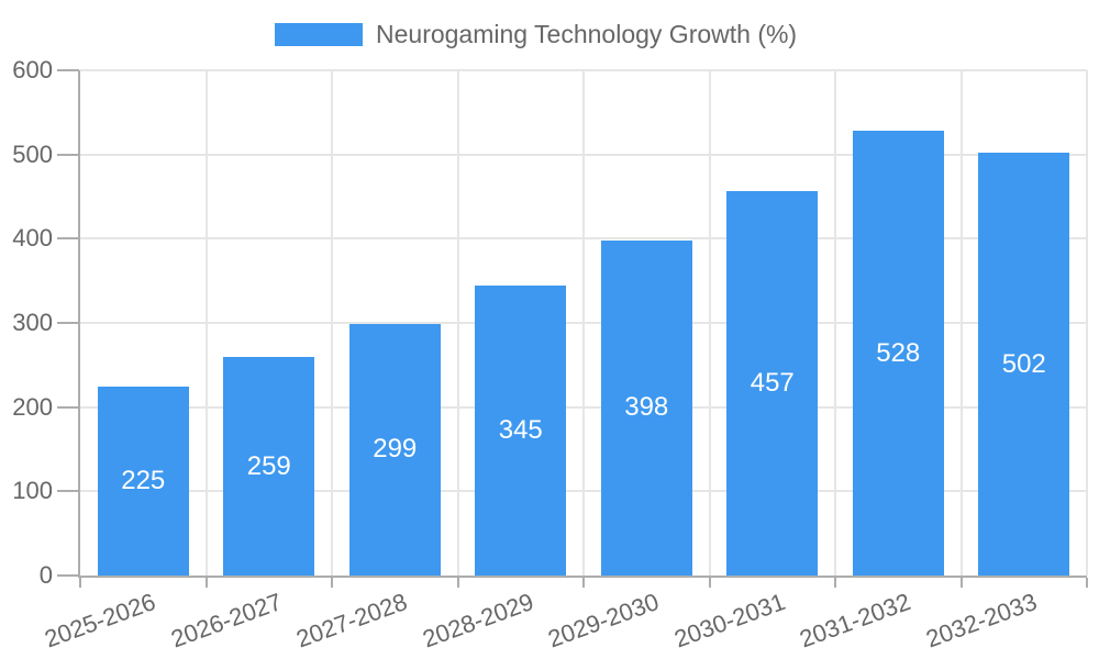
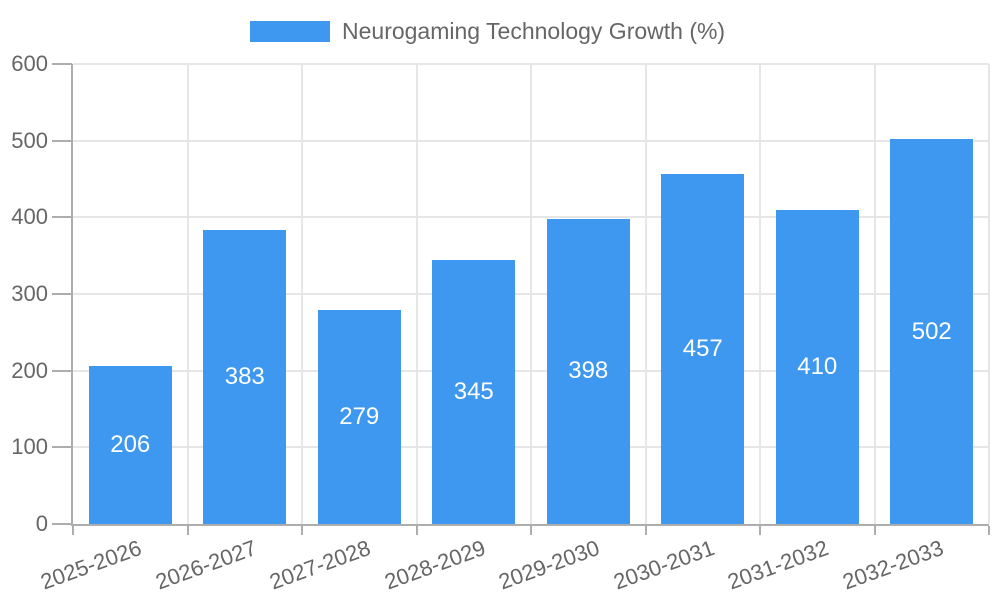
2025-2026: 225 -> 206
2026-2027: 259 -> 383
2027-2028: 299 -> 279
2031-2032: 528 -> 410
